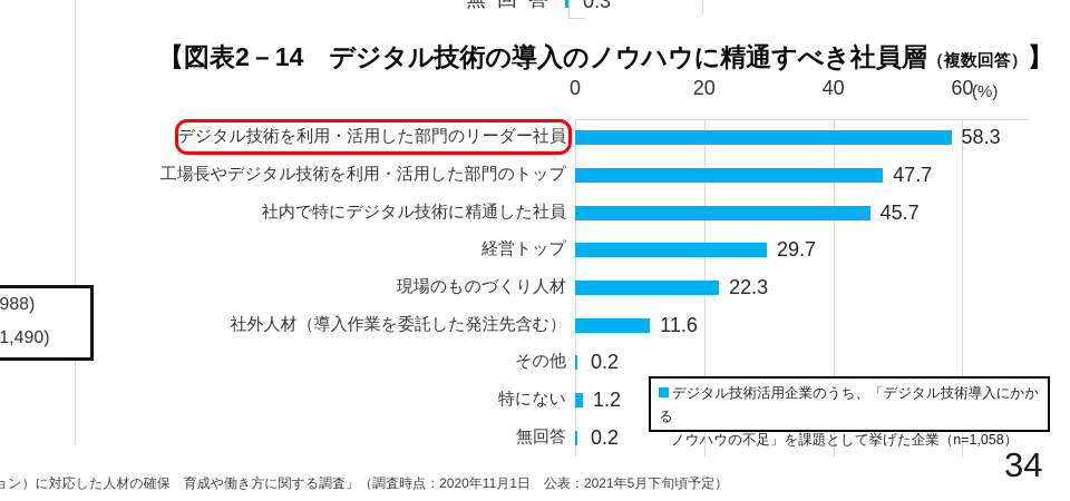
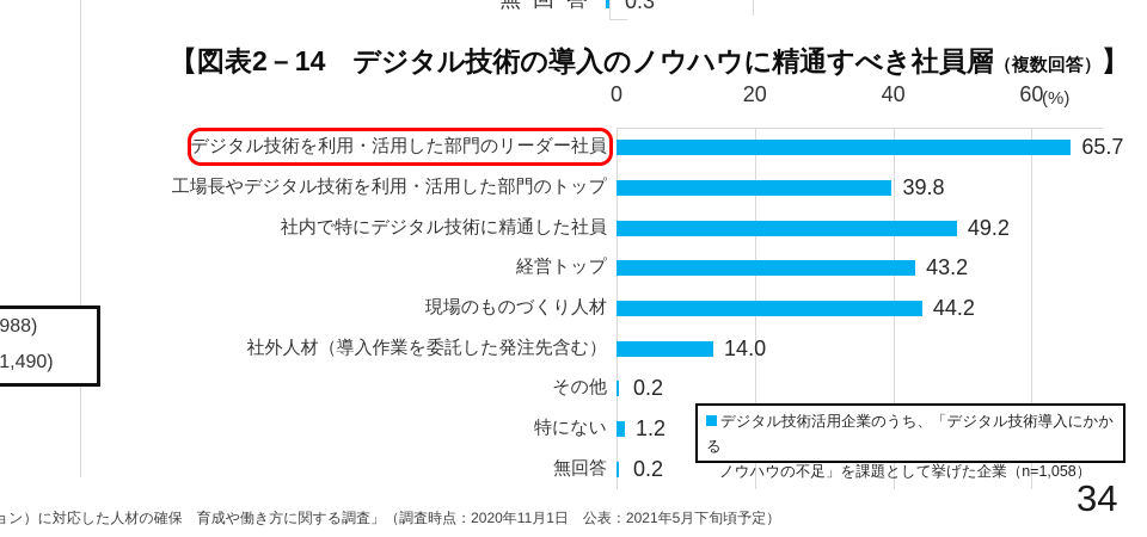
デジタル技術を利用・活用した部門のリーダー社員: 58.3 -> 65.7
工場長やデジタル技術を利用・活用した部門のトップ: 47.7 -> 39.8
社内で特にデジタル技術に精通した社員: 45.7 -> 49.2
経営トップ: 29.7 -> 43.2
現場のものづくり人材: 22.3 -> 44.2
社外人材（導入作業を委託した発注先含む）: 11.6 -> 14.0
